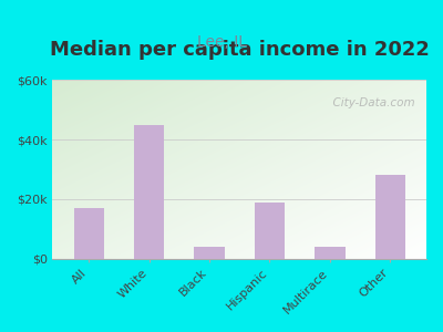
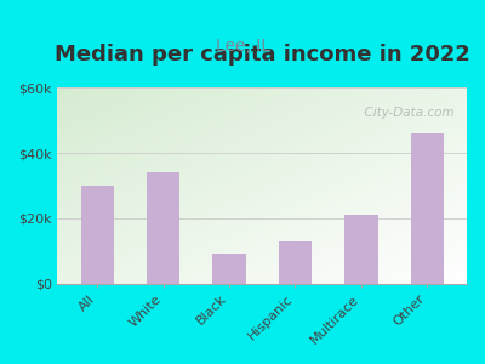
All: $17k -> $30k
White: $45k -> $34k
Black: $4k -> $9k
Hispanic: $19k -> $13k
Multirace: $4k -> $21k
Other: $28k -> $46k
